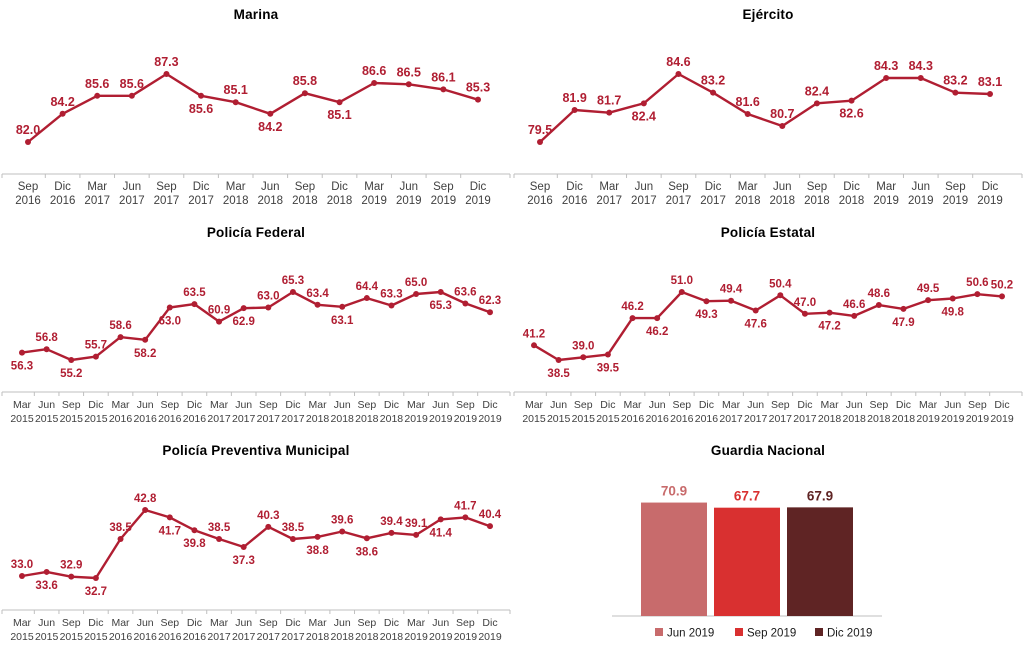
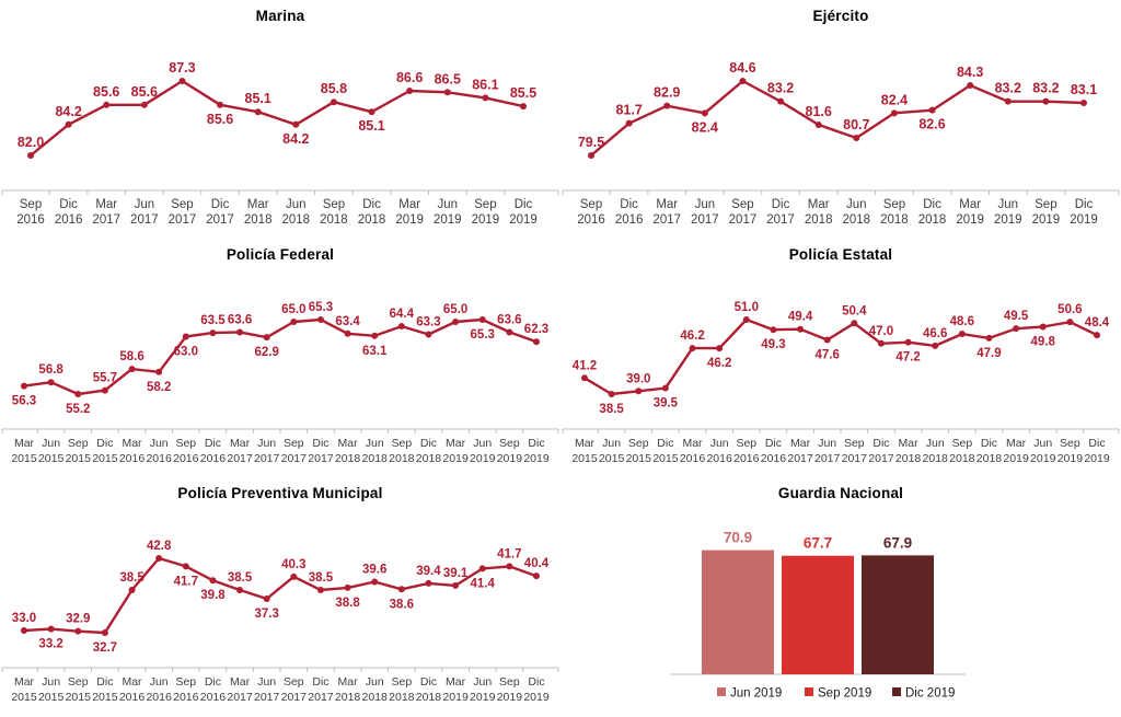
Marina/Dic 2019: 85.3 -> 85.5
Ejército/Dic 2016: 81.9 -> 81.7
Ejército/Mar 2017: 81.7 -> 82.9
Ejército/Jun 2019: 84.3 -> 83.2
Policía Federal/Mar 2017: 60.9 -> 63.6
Policía Federal/Sep 2017: 63.0 -> 65.0
Policía Estatal/Dic 2019: 50.2 -> 48.4
Policía Preventiva Municipal/Jun 2015: 33.6 -> 33.2
